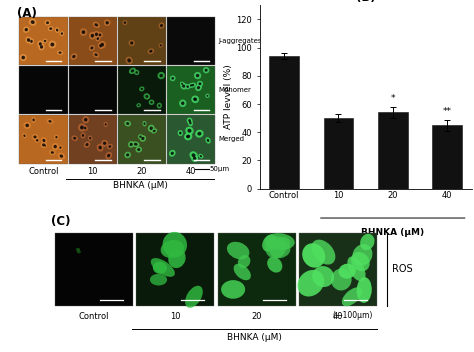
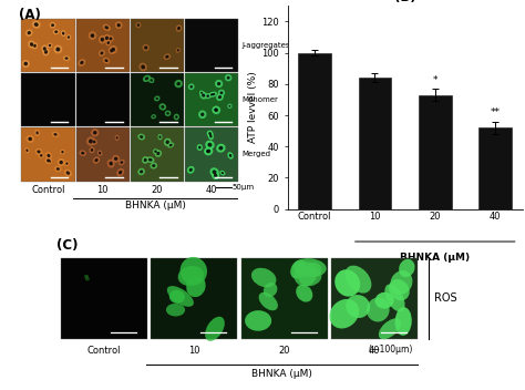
Control: 94 -> 100
10: 50 -> 84
20: 54 -> 73
40: 45 -> 52
